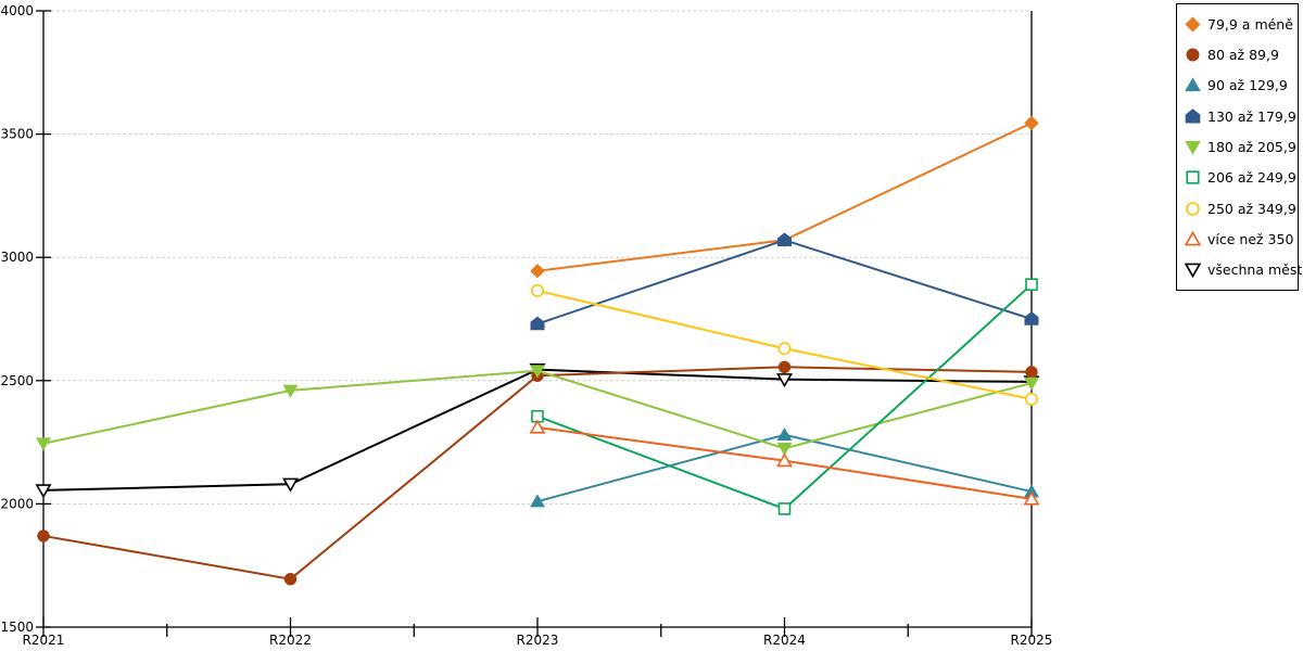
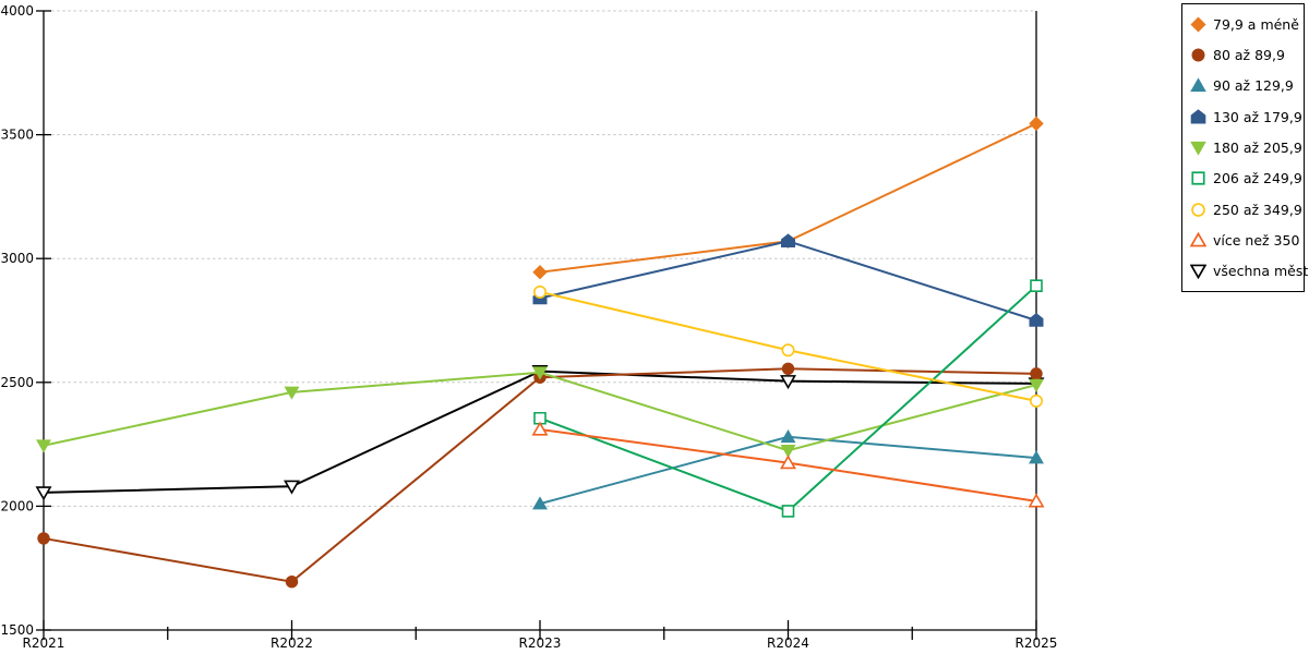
130 až 179,9/R2023: 2730 -> 2840
90 až 129,9/R2025: 2050 -> 2200
